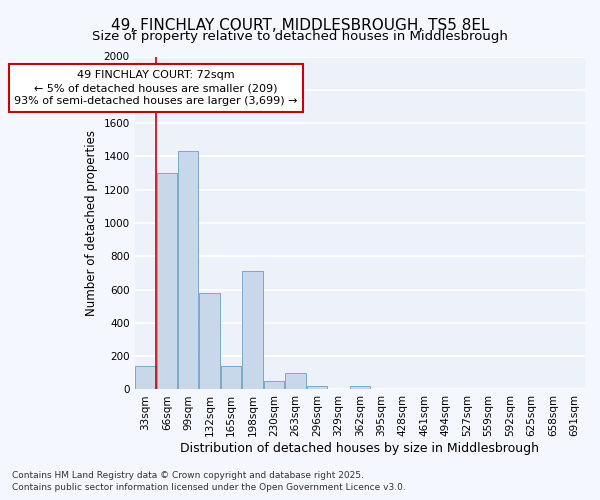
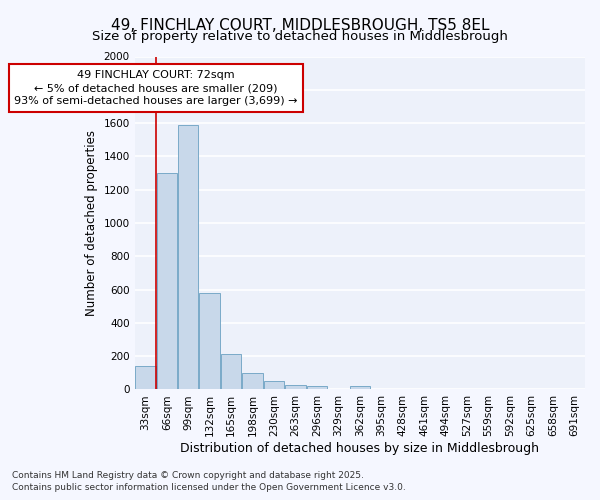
99sqm: 1430 -> 1590
165sqm: 140 -> 220
198sqm: 710 -> 100
263sqm: 100 -> 20
